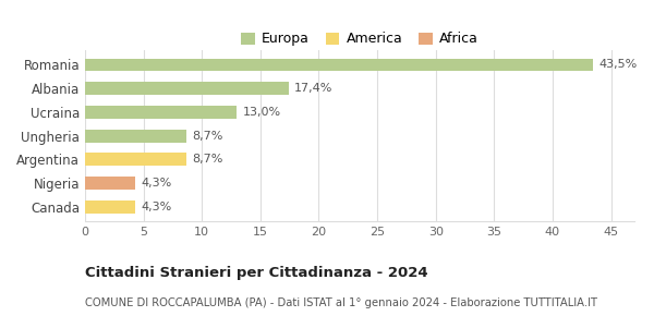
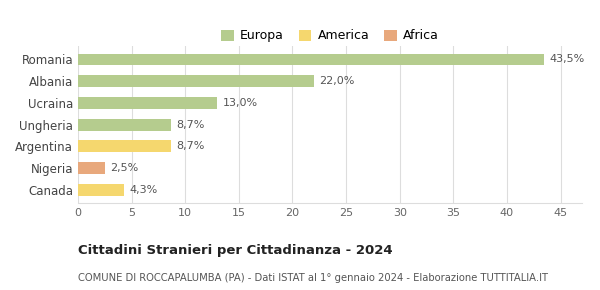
Albania: 17,4% -> 22,0%
Nigeria: 4,3% -> 2,5%
